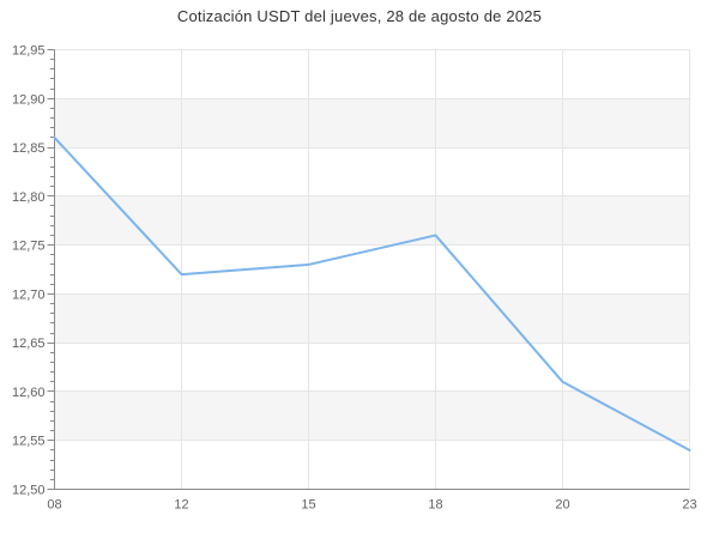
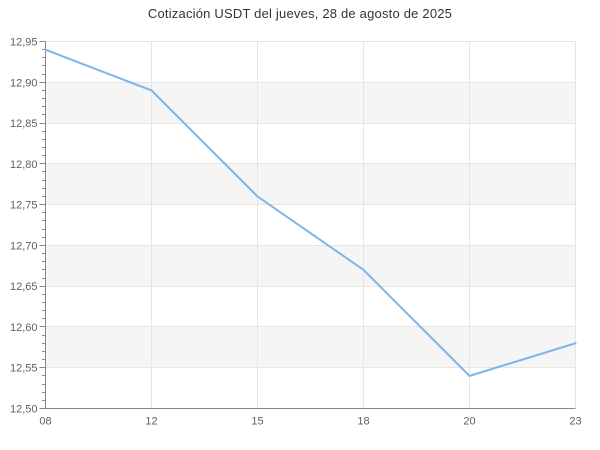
08: 12,86 -> 12,94
12: 12,72 -> 12,89
15: 12,73 -> 12,76
18: 12,76 -> 12,67
20: 12,61 -> 12,54
23: 12,54 -> 12,58
